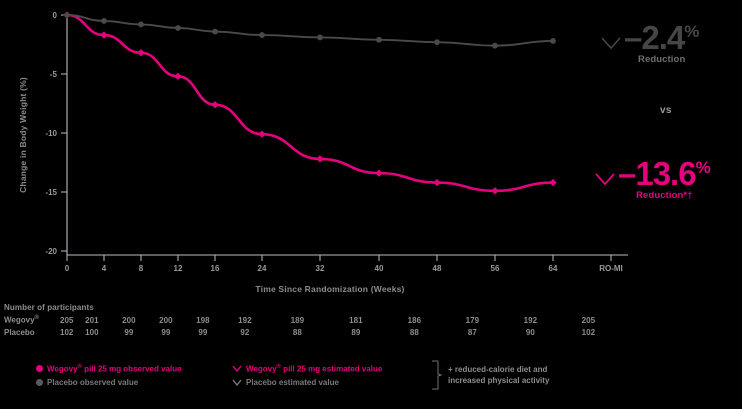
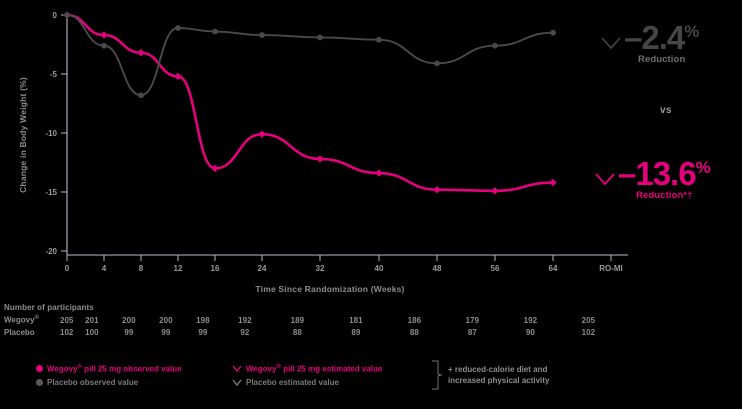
Placebo observed value/4: -0.5 -> -2.6
Placebo observed value/8: -0.8 -> -6.8
Wegovy® pill 25 mg observed value/16: -7.6 -> -13.0
Wegovy® pill 25 mg observed value/48: -14.2 -> -14.8
Placebo observed value/48: -2.3 -> -4.1
Placebo observed value/64: -2.2 -> -1.5
